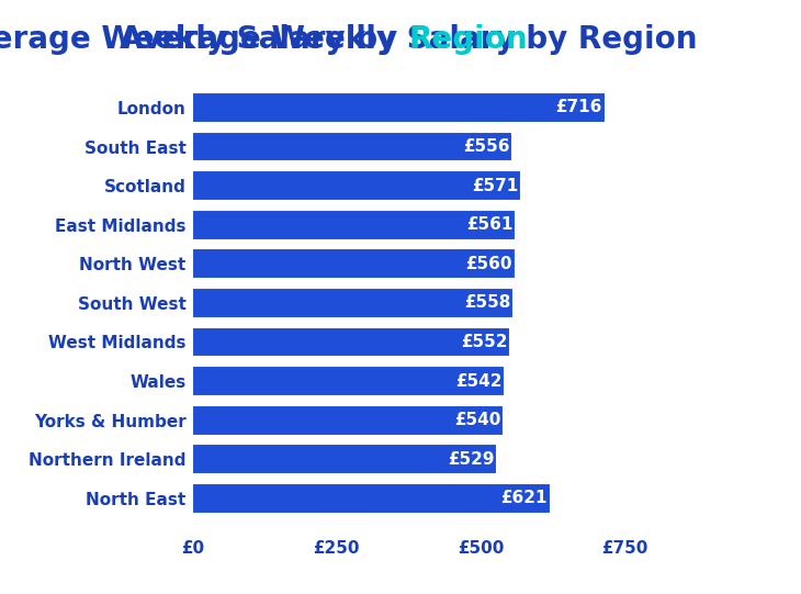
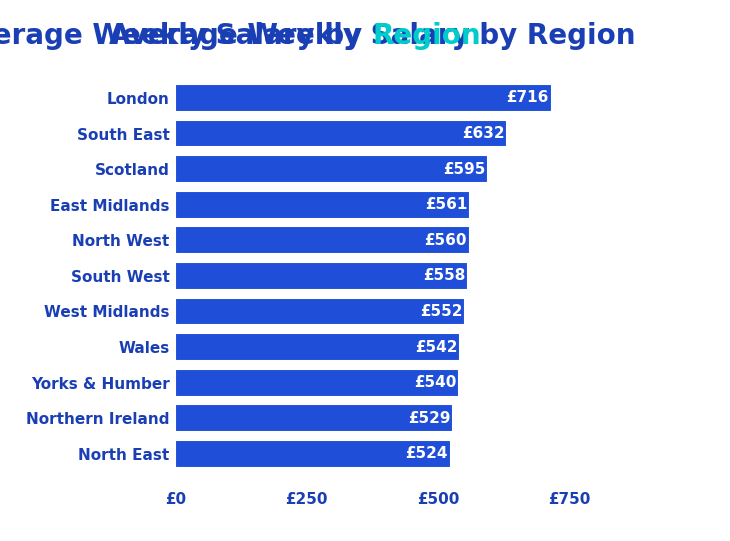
South East: £556 -> £632
Scotland: £571 -> £595
North East: £621 -> £524
